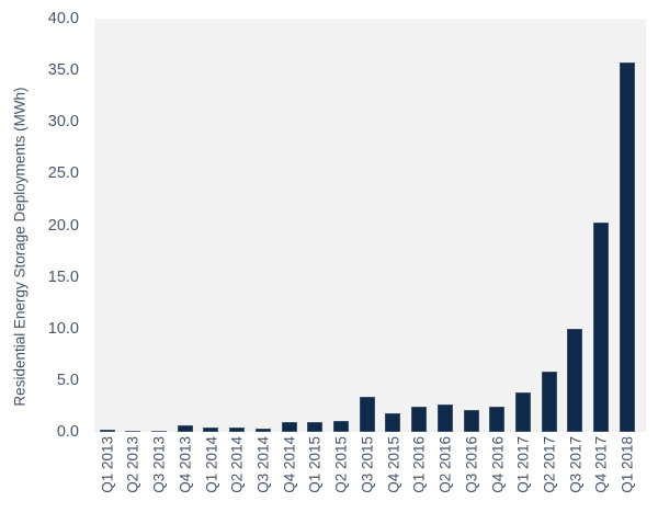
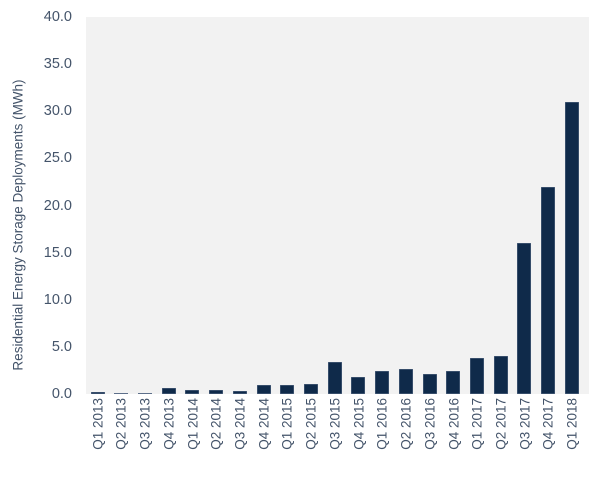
Q2 2017: 6 -> 4
Q3 2017: 10 -> 16
Q4 2017: 20 -> 22
Q1 2018: 36 -> 31
